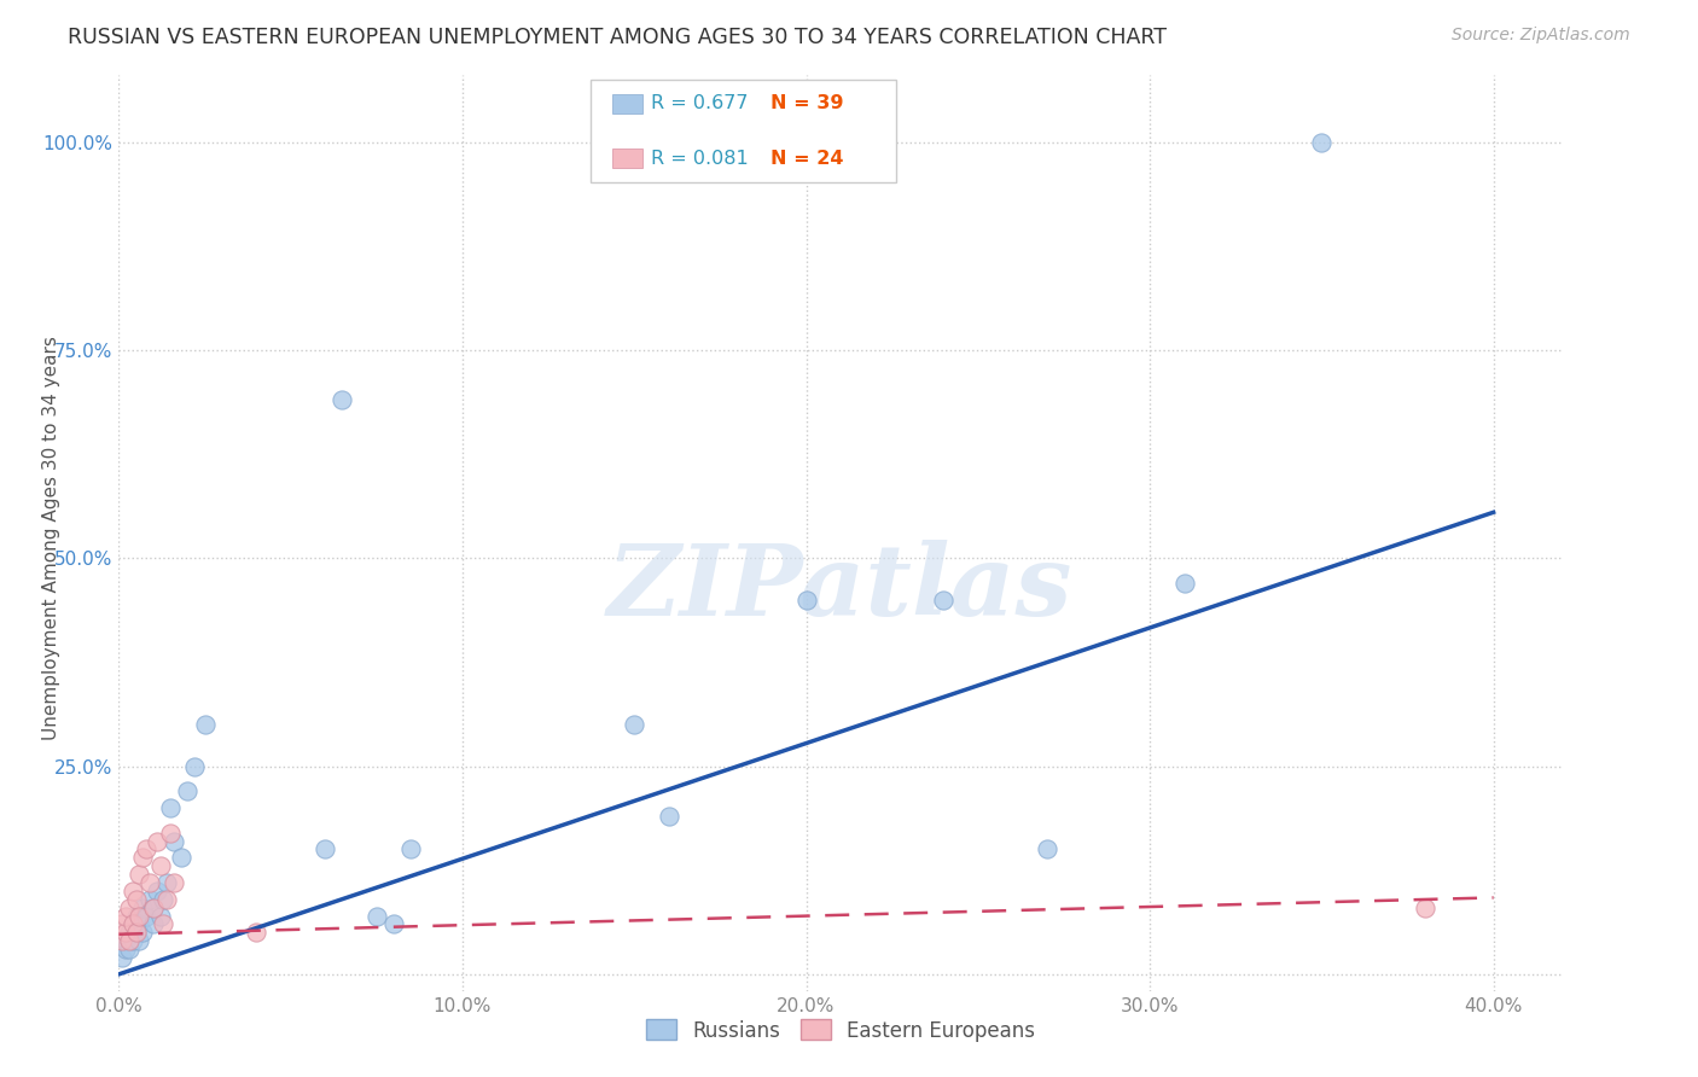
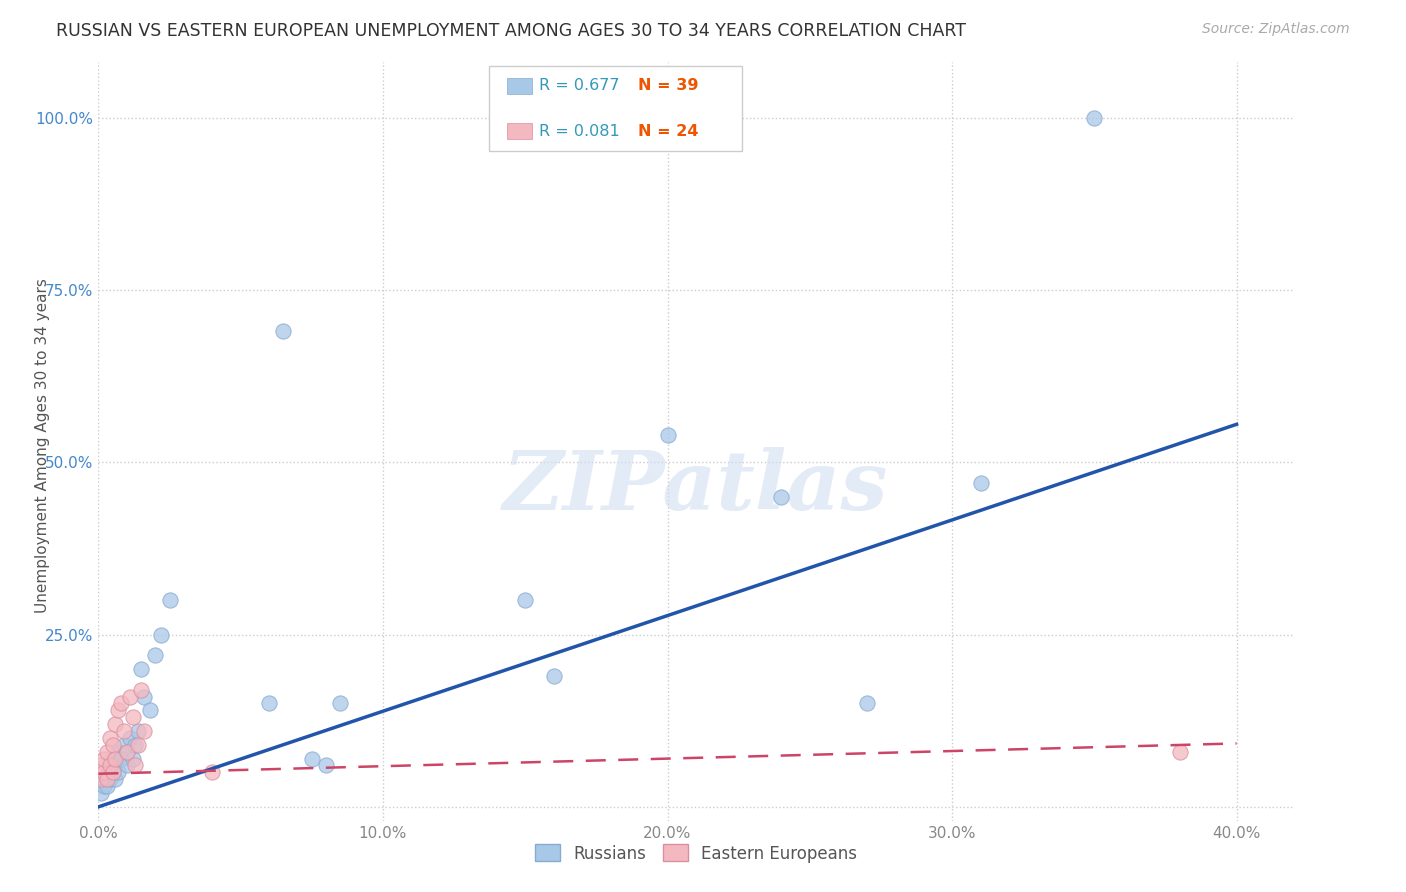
Russians/20.0%: 45% -> 54%
